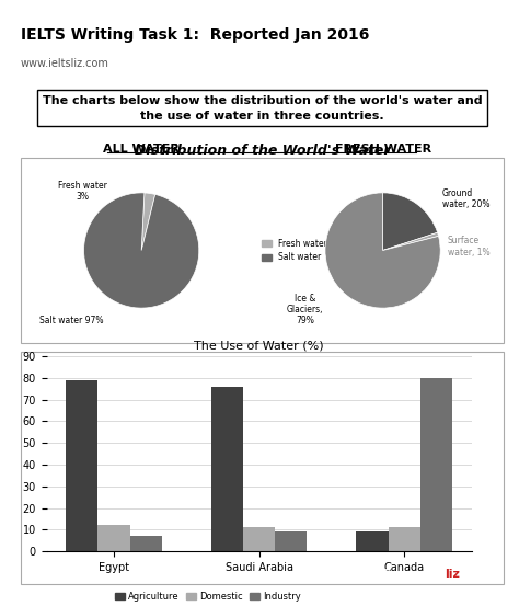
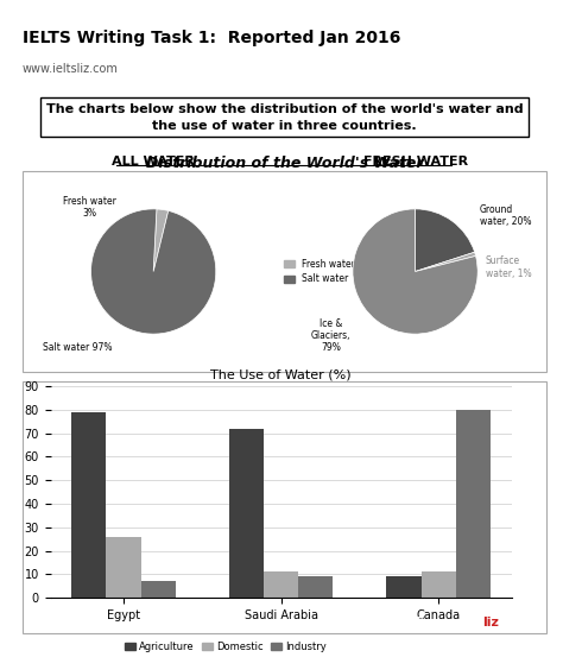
Domestic/Egypt: 12 -> 26
Agriculture/Saudi Arabia: 76 -> 72
